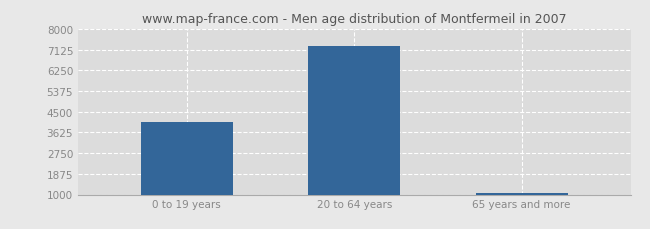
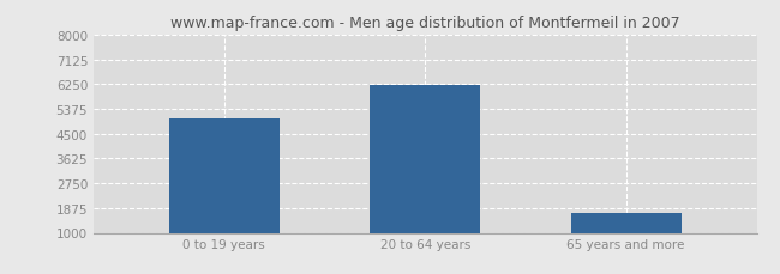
0 to 19 years: 4050 -> 5050
20 to 64 years: 7270 -> 6200
65 years and more: 1080 -> 1700
